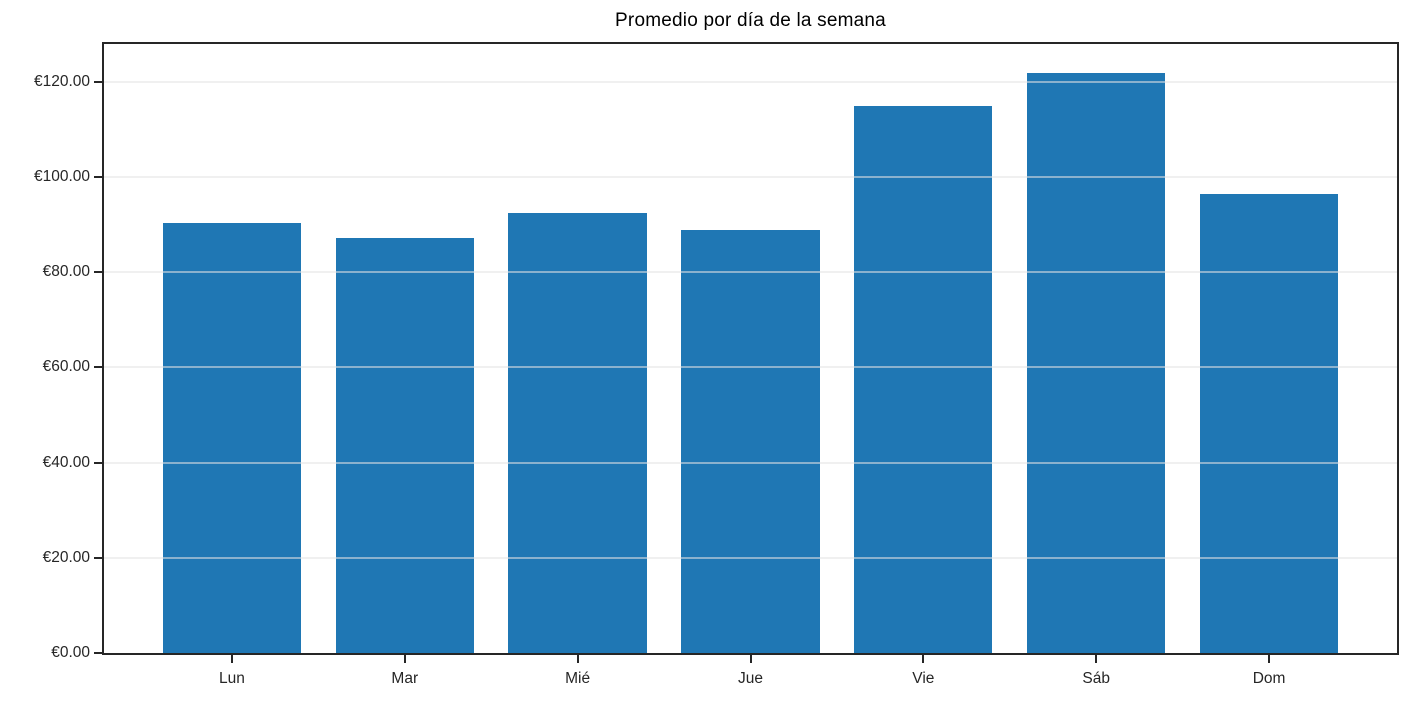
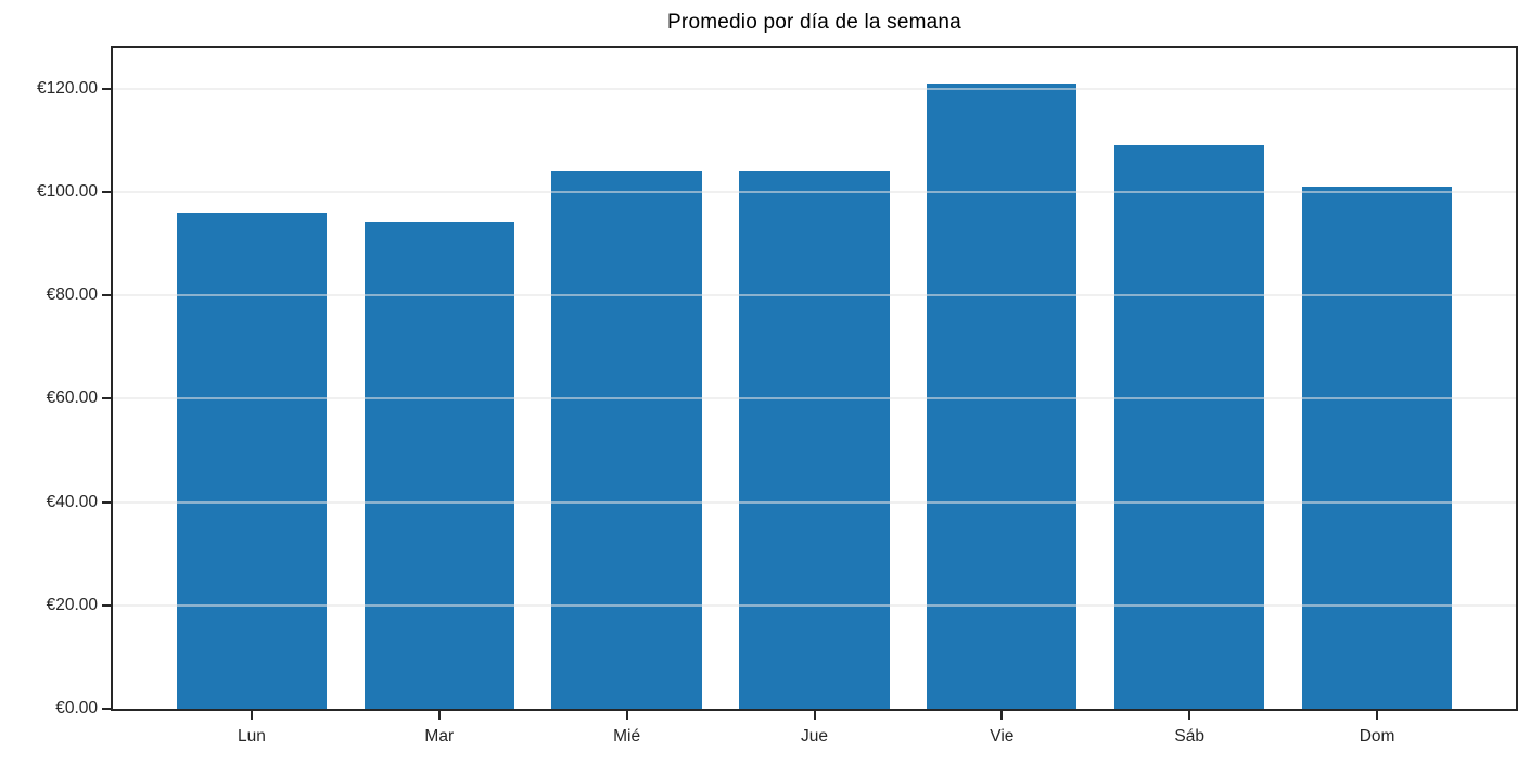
Lun: €90 -> €96
Mar: €87 -> €94
Mié: €92 -> €104
Jue: €89 -> €104
Vie: €115 -> €121
Sáb: €122 -> €109
Dom: €96 -> €101
